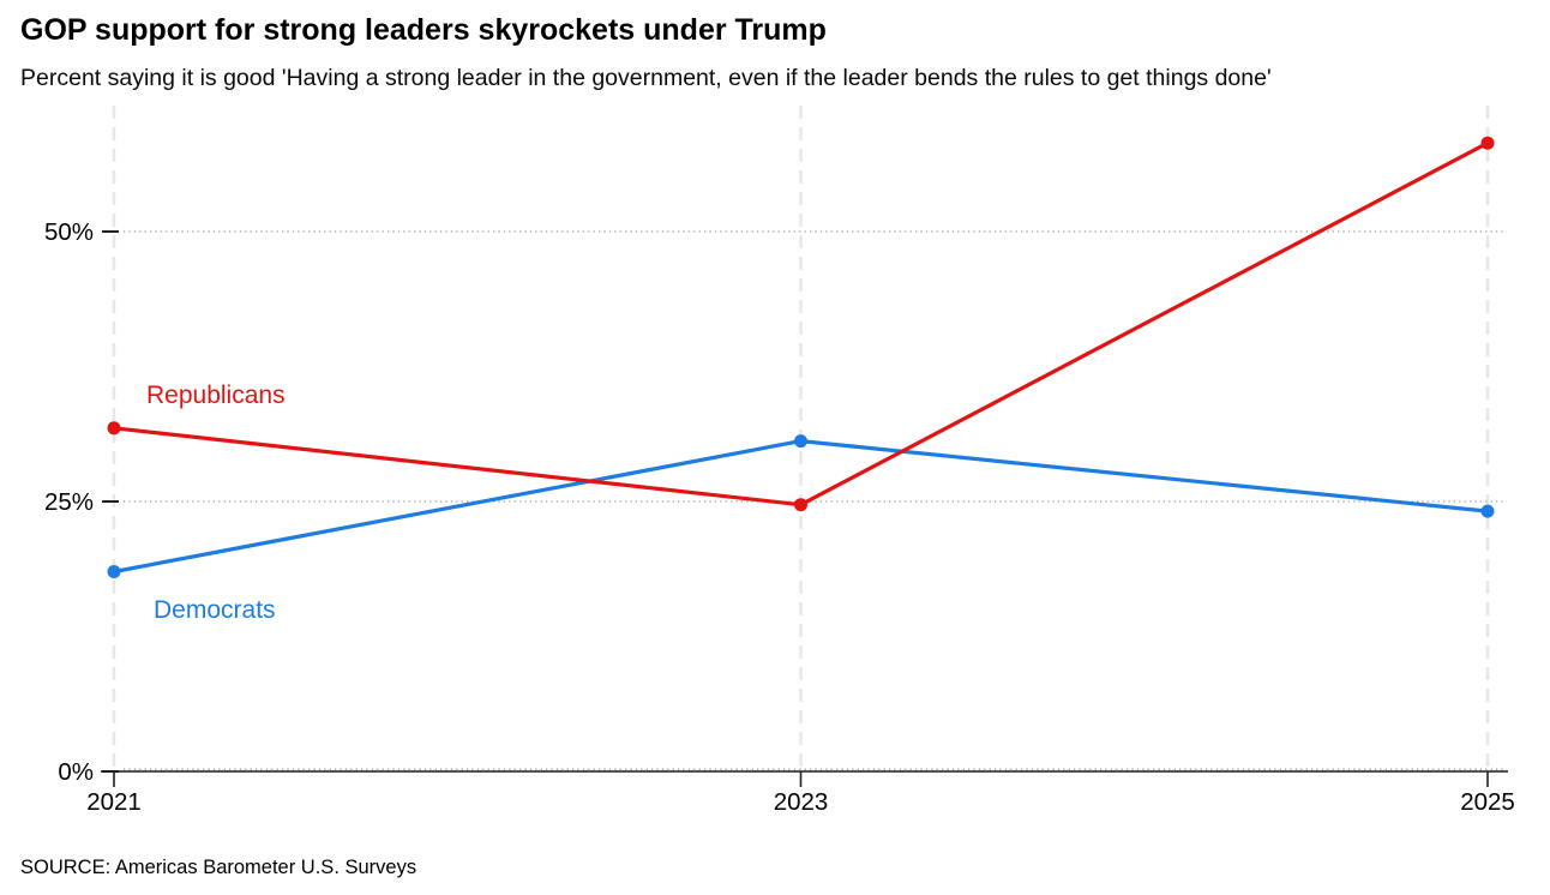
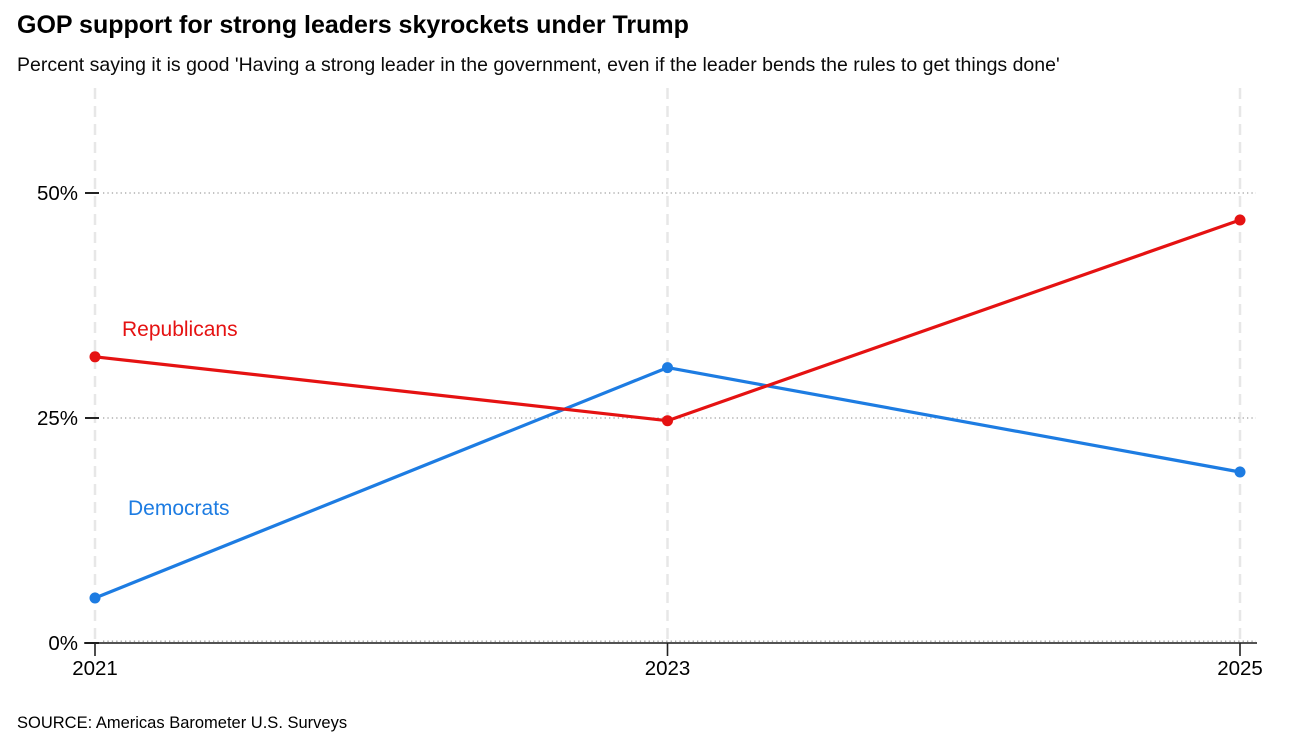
Democrats/2021: 18% -> 5%
Republicans/2025: 58% -> 47%
Democrats/2025: 24% -> 19%
